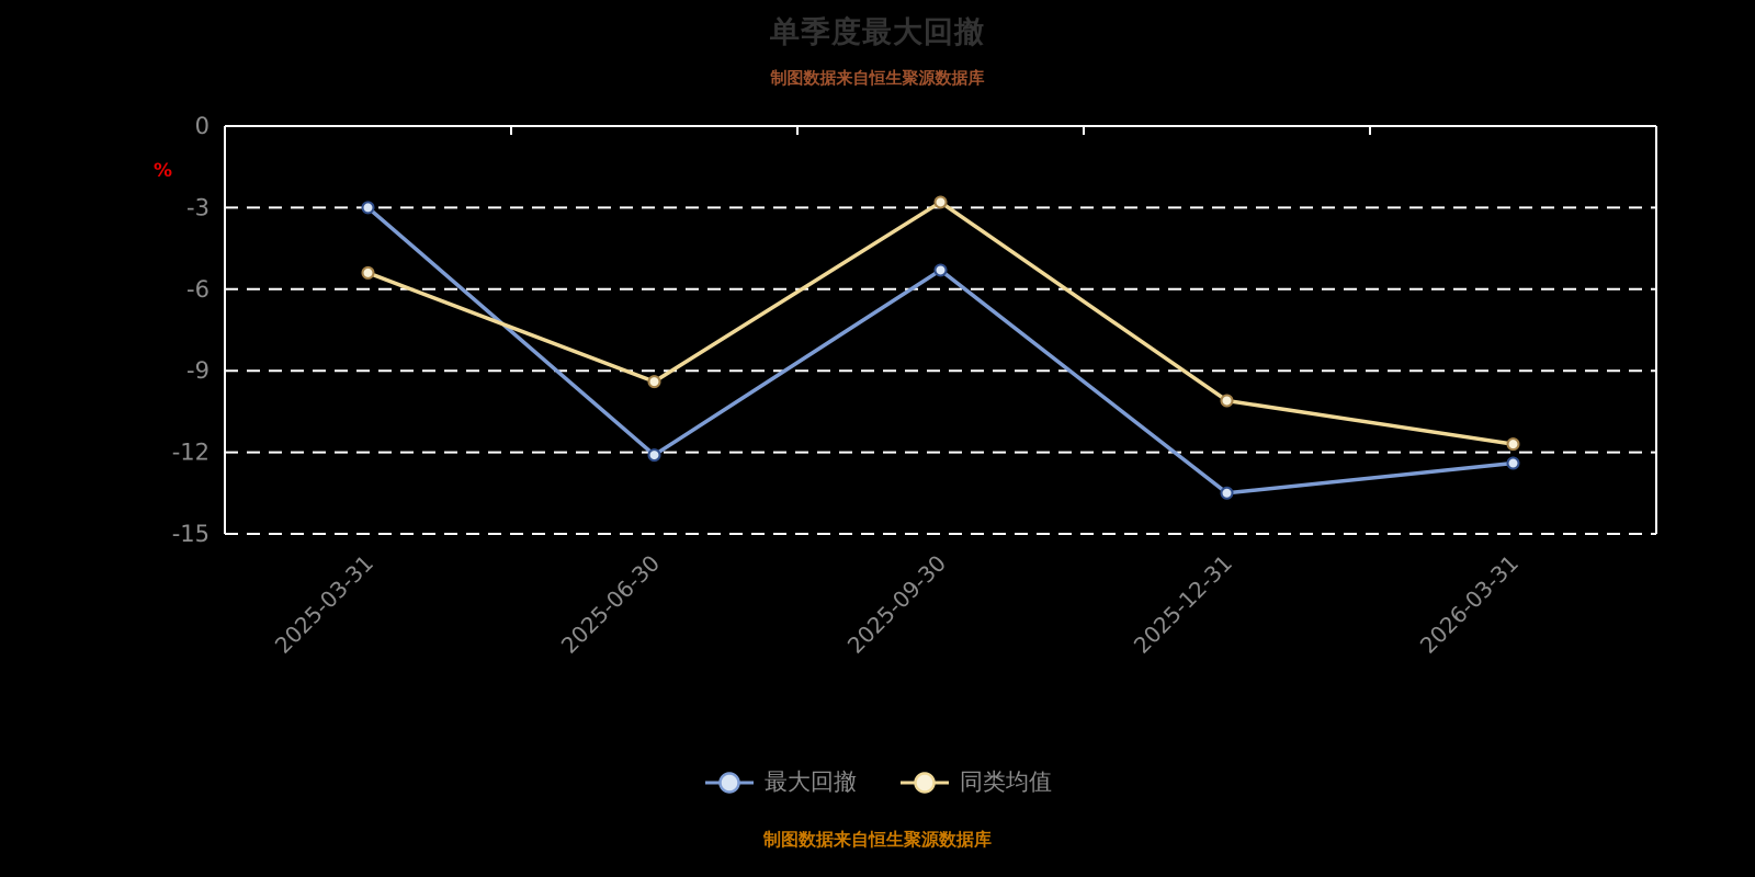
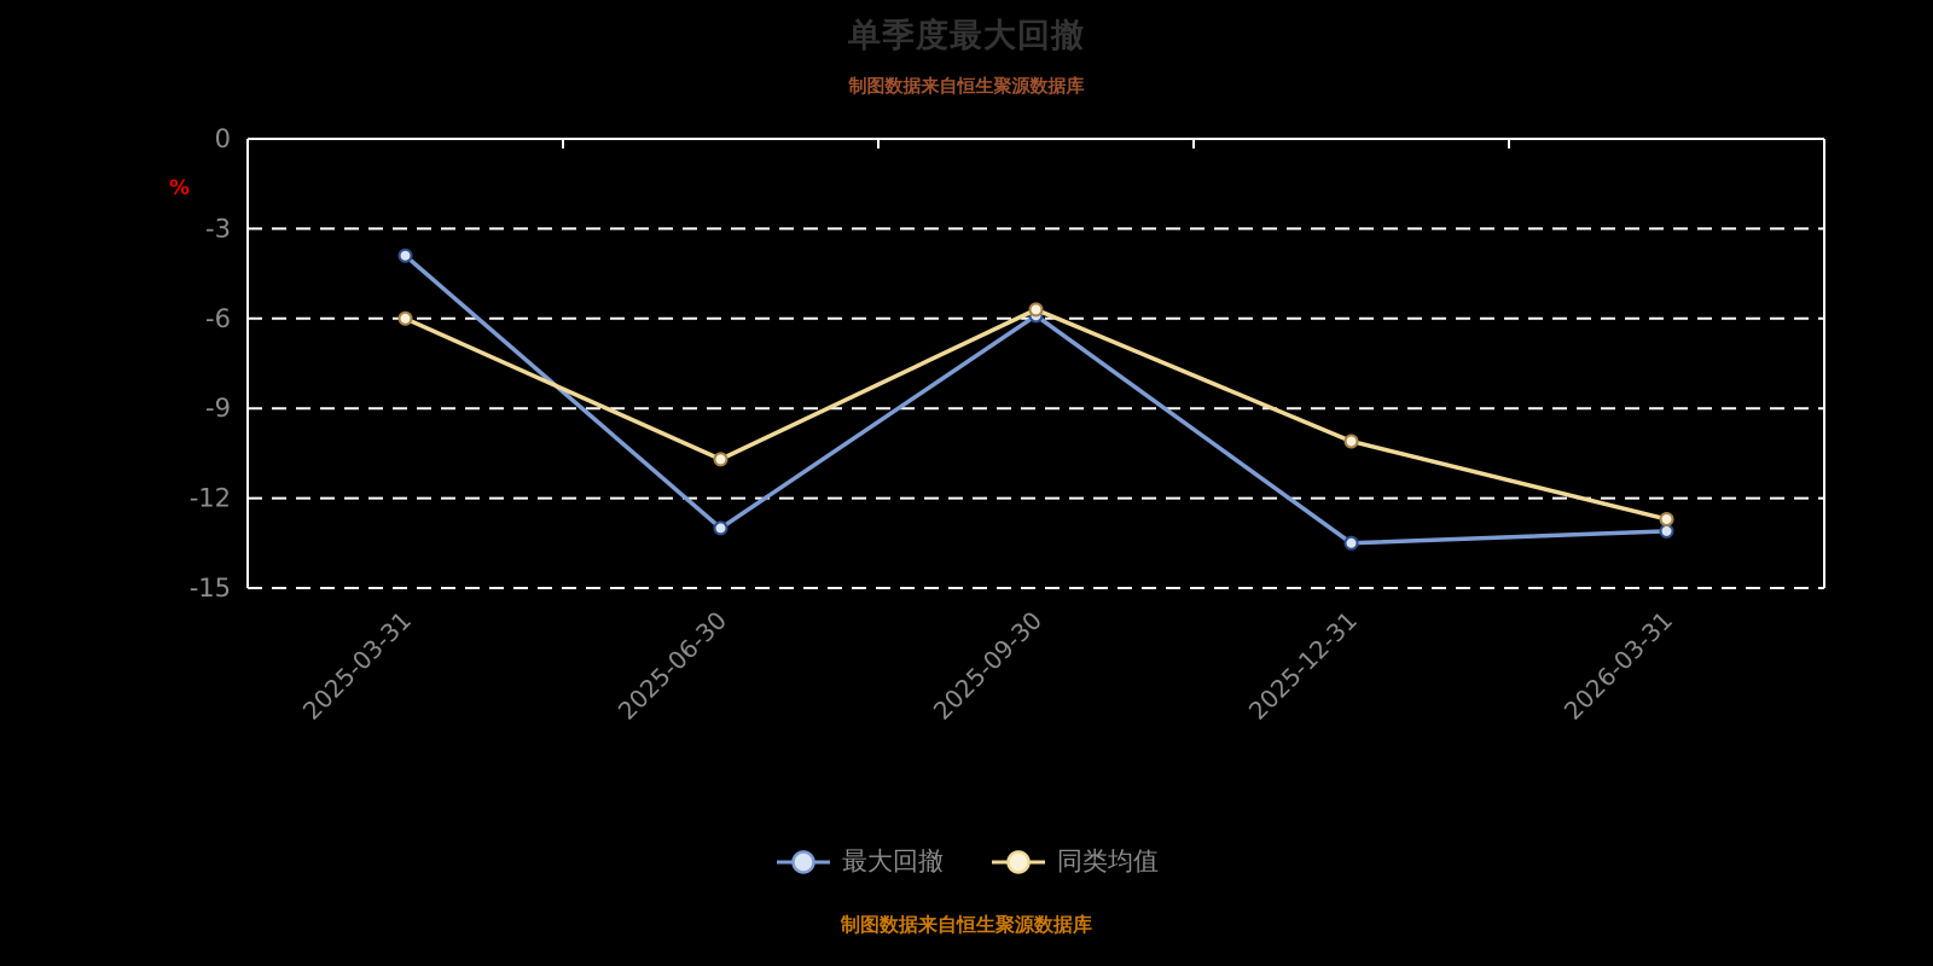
最大回撤/2025-03-31: -3.0 -> -3.9
同类均值/2025-03-31: -5.4 -> -6.0
最大回撤/2025-06-30: -12.1 -> -13.0
同类均值/2025-06-30: -9.4 -> -10.7
最大回撤/2025-09-30: -5.3 -> -5.9
同类均值/2025-09-30: -2.8 -> -5.7
最大回撤/2026-03-31: -12.4 -> -13.1
同类均值/2026-03-31: -11.7 -> -12.7
